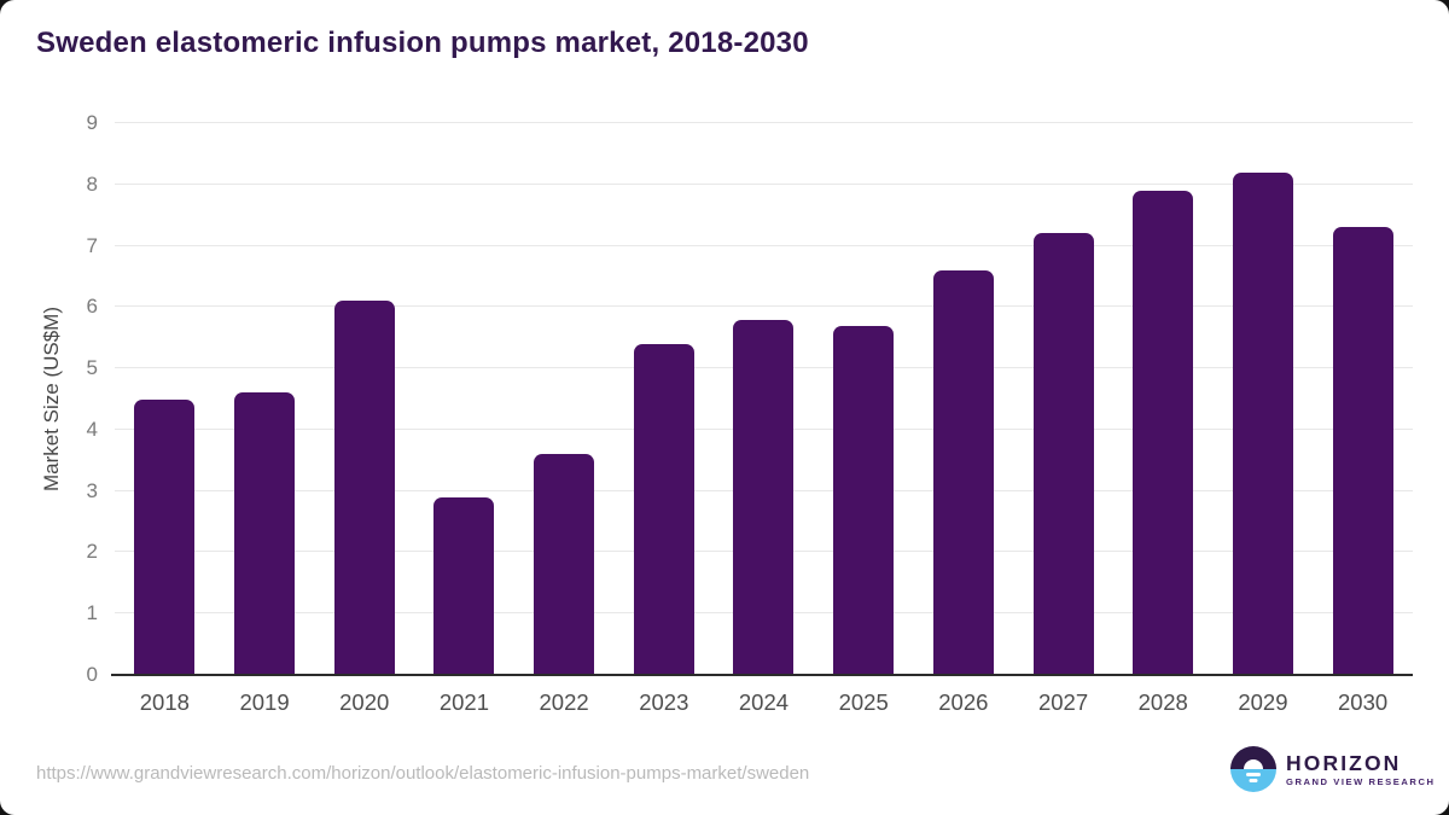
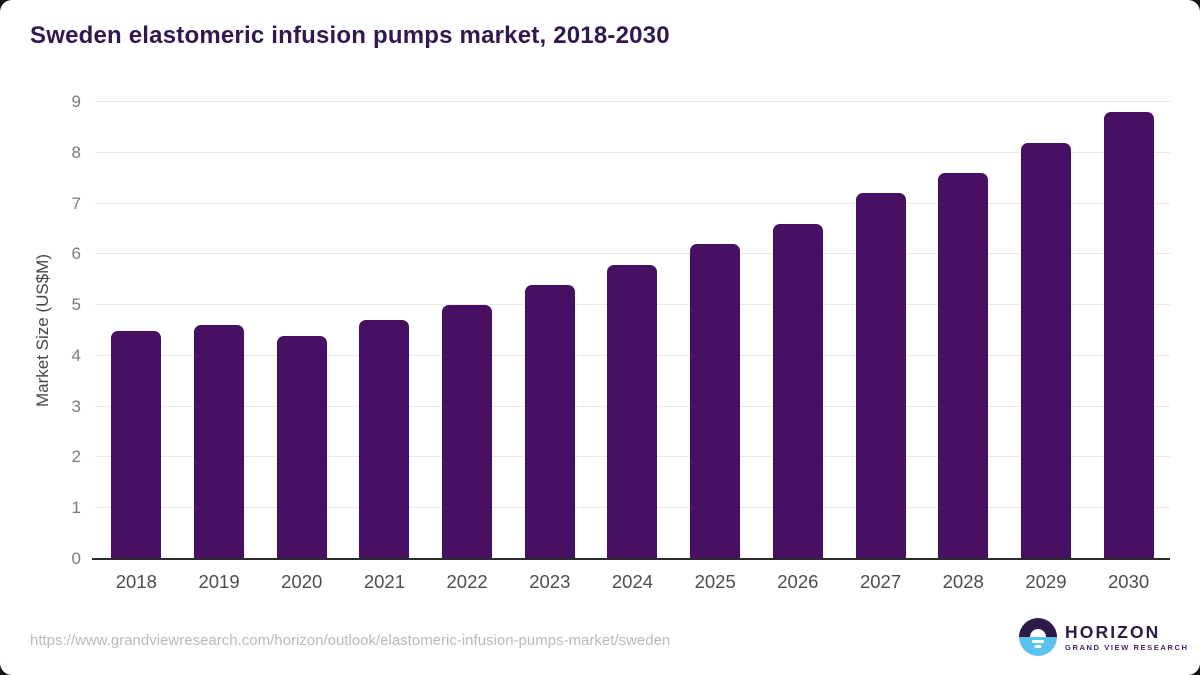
2020: 6.1 -> 4.4
2021: 2.9 -> 4.7
2022: 3.6 -> 5.0
2025: 5.7 -> 6.2
2028: 7.9 -> 7.6
2030: 7.3 -> 8.8
